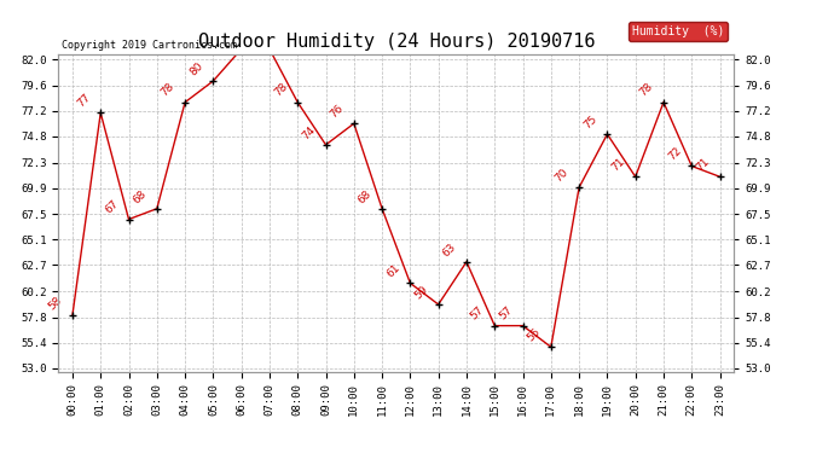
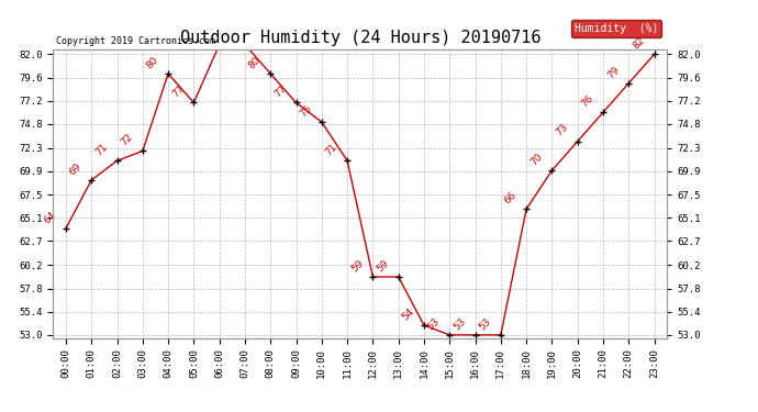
00:00: 58 -> 64
01:00: 77 -> 69
02:00: 67 -> 71
03:00: 68 -> 72
04:00: 78 -> 80
05:00: 80 -> 77
08:00: 78 -> 80
09:00: 74 -> 77
10:00: 76 -> 75
11:00: 68 -> 71
12:00: 61 -> 59
14:00: 63 -> 54
15:00: 57 -> 53
16:00: 57 -> 53
17:00: 55 -> 53
18:00: 70 -> 66
19:00: 75 -> 70
20:00: 71 -> 73
21:00: 78 -> 76
22:00: 72 -> 79
23:00: 71 -> 82
